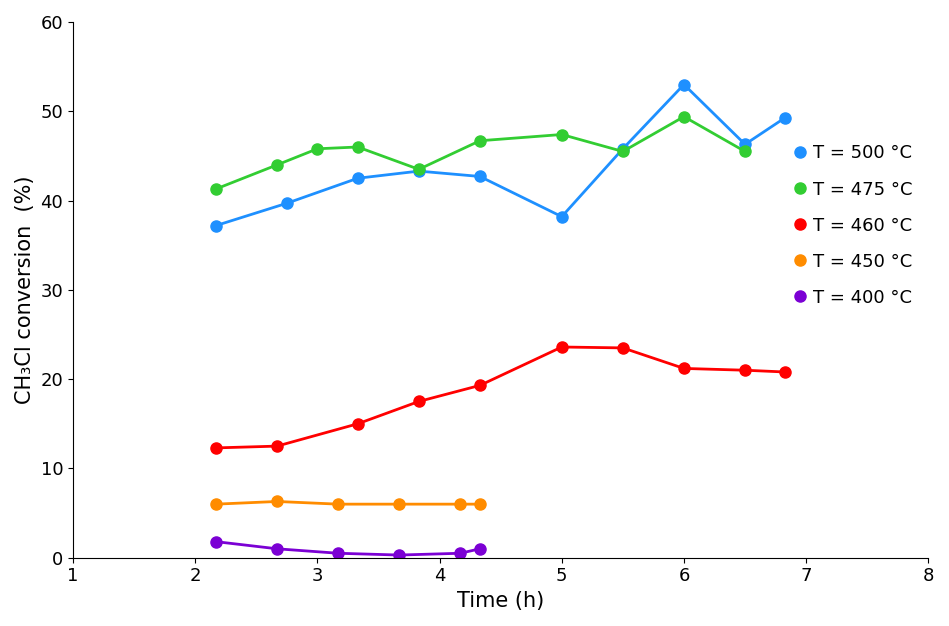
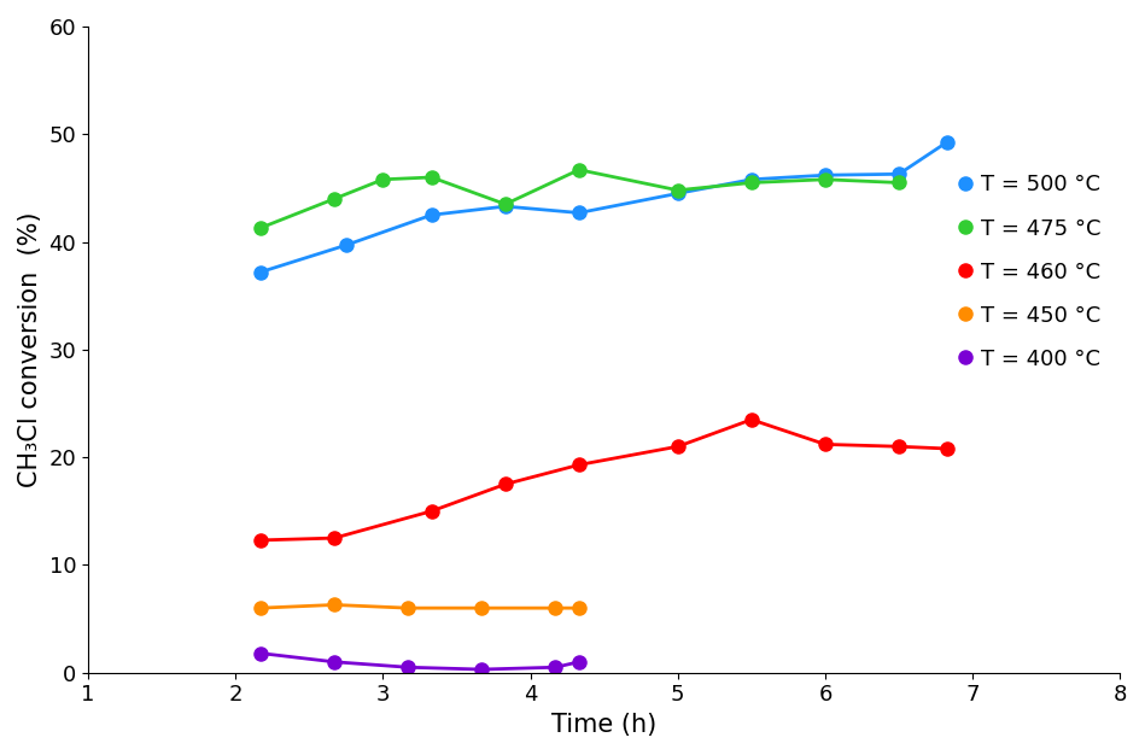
T = 500 °C/5: 38.2 -> 44.5
T = 475 °C/5: 47.4 -> 44.8
T = 460 °C/5: 23.6 -> 21.0
T = 500 °C/6: 53.0 -> 46.2
T = 475 °C/6: 49.4 -> 45.8
